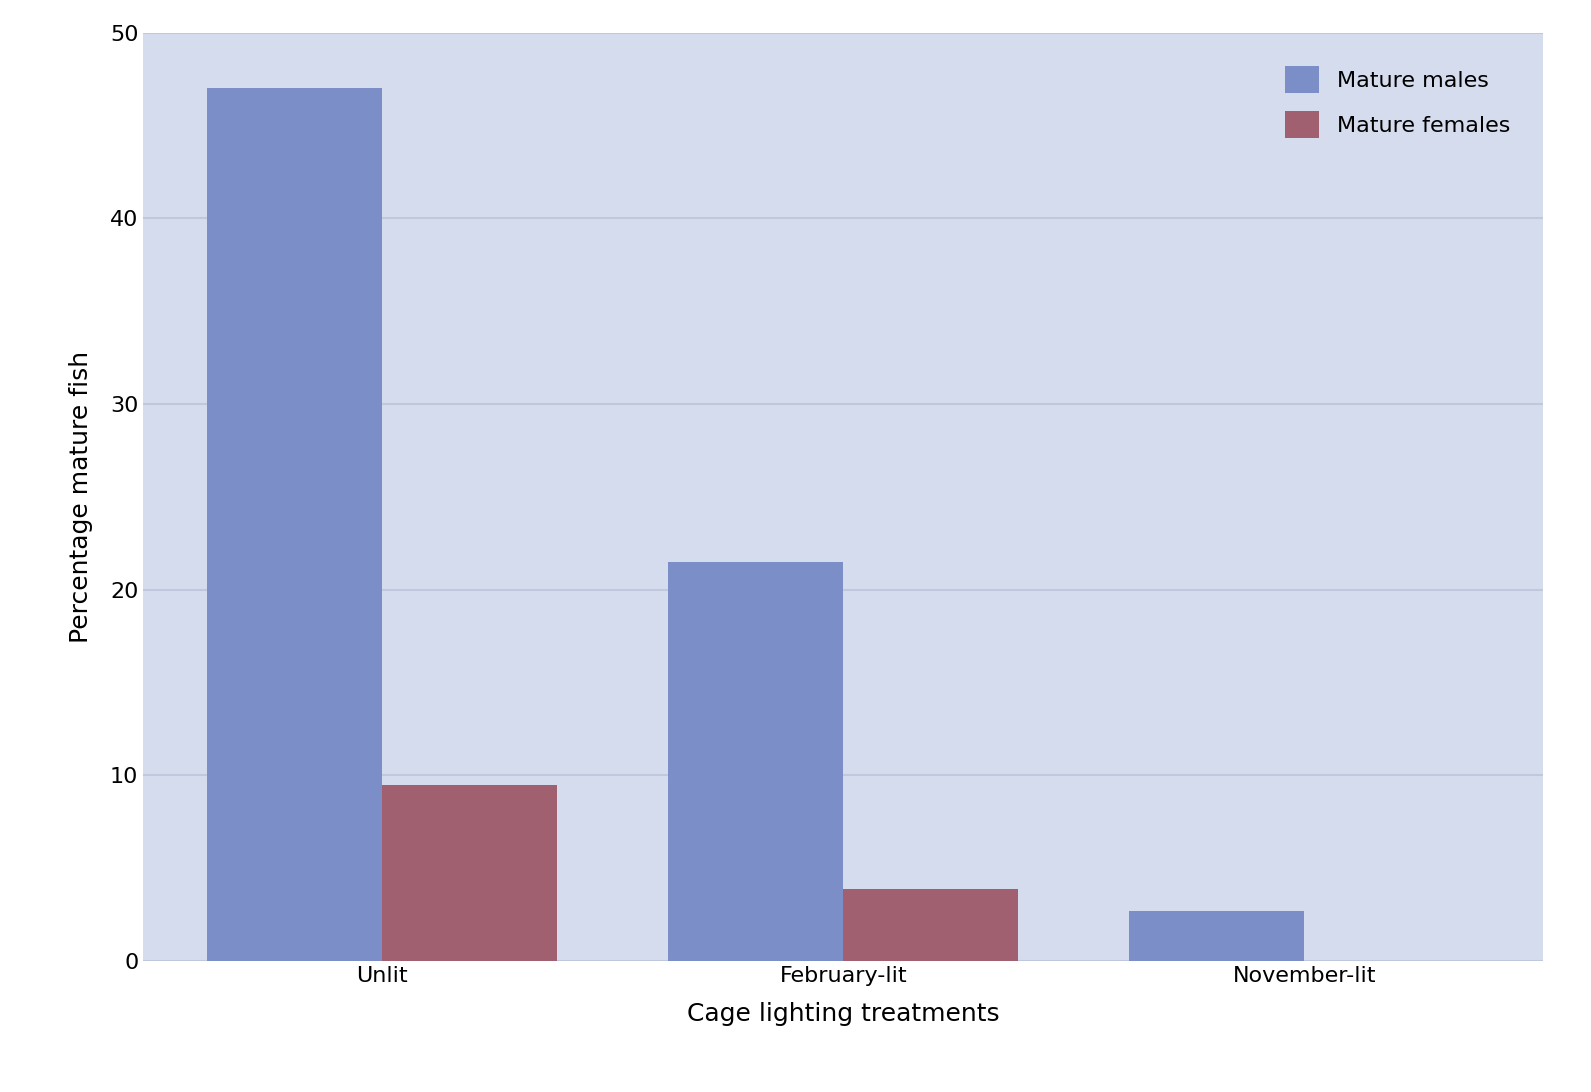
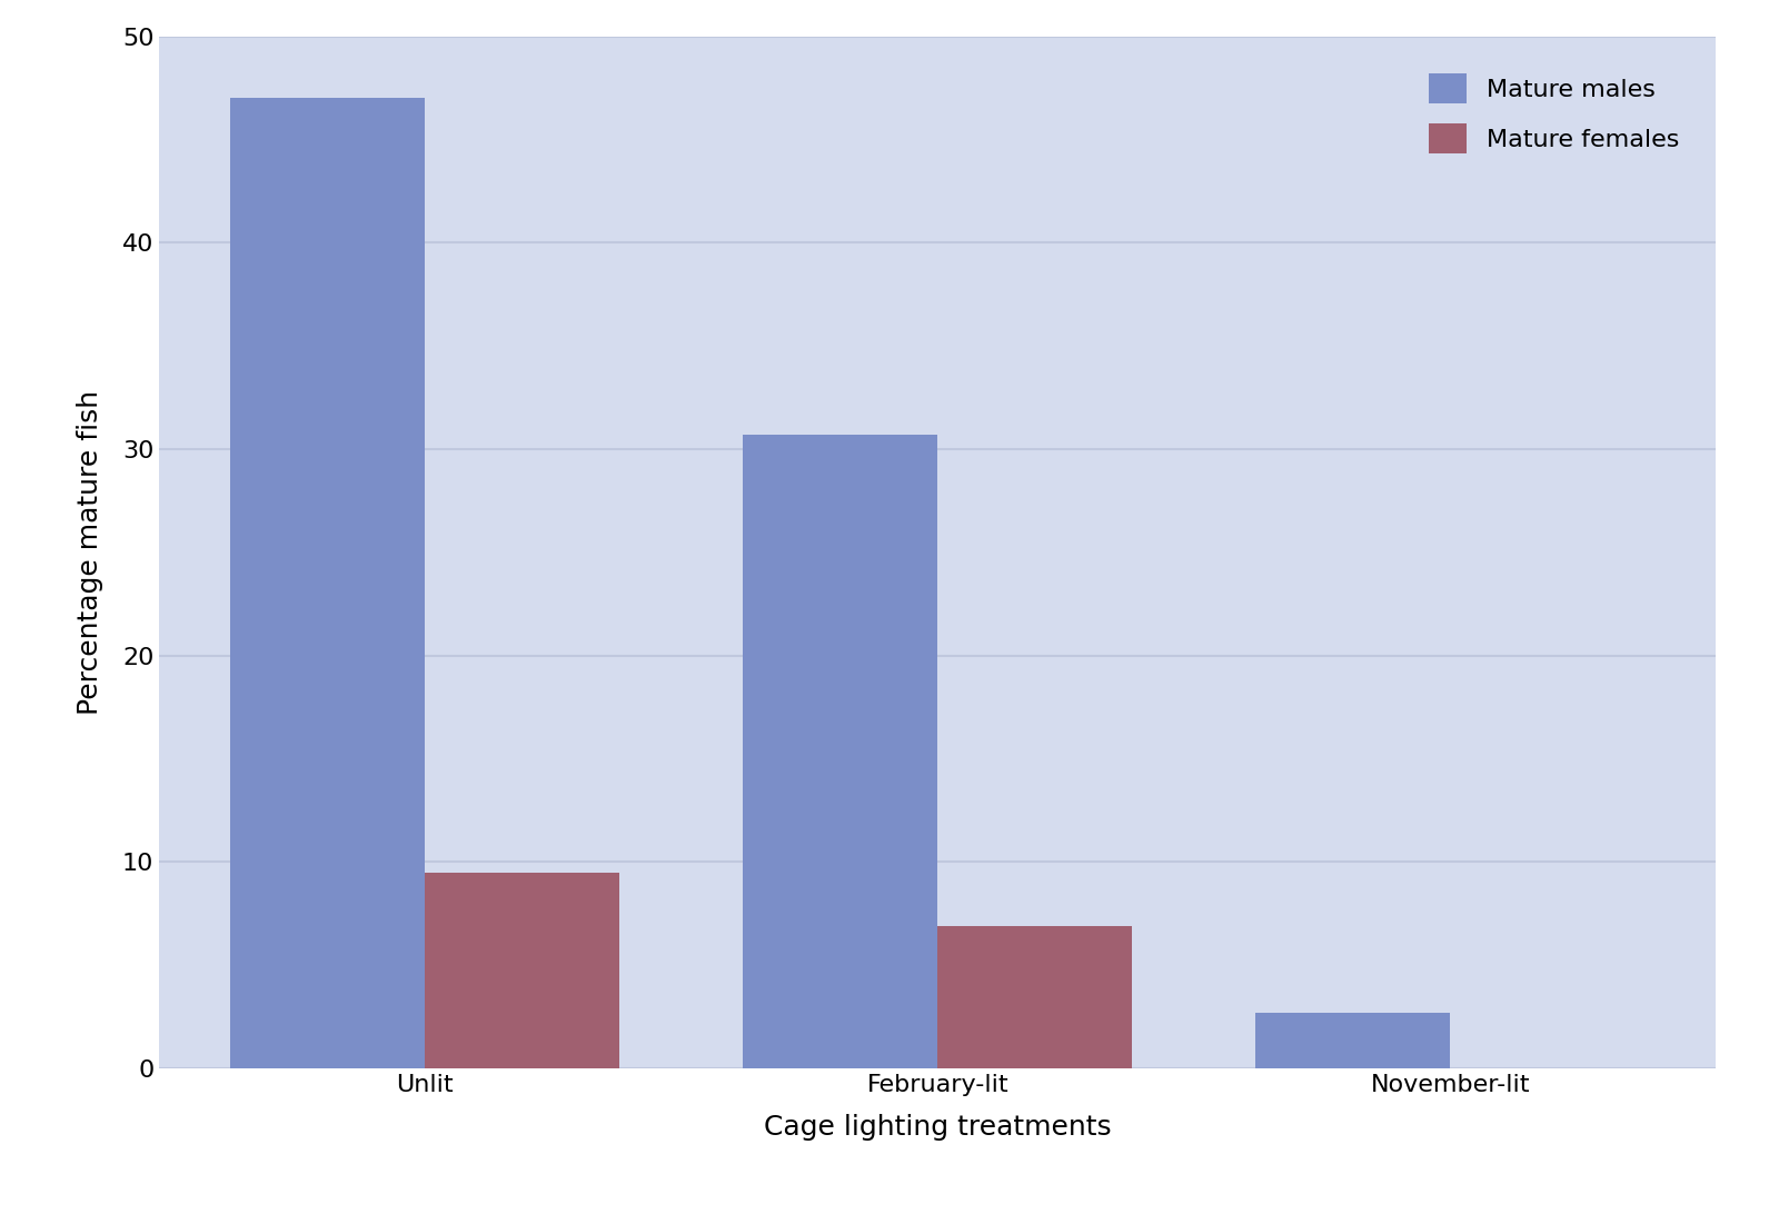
Mature males/February-lit: 21.5 -> 30.7
Mature females/February-lit: 3.9 -> 6.9
